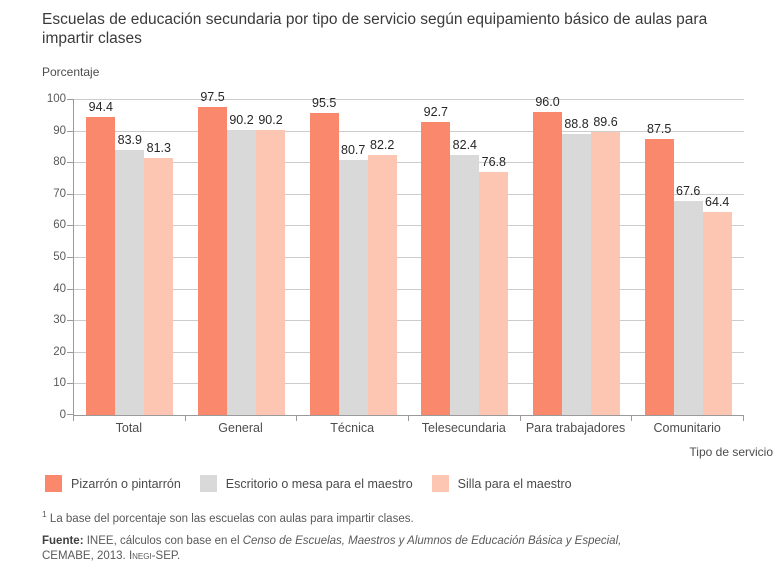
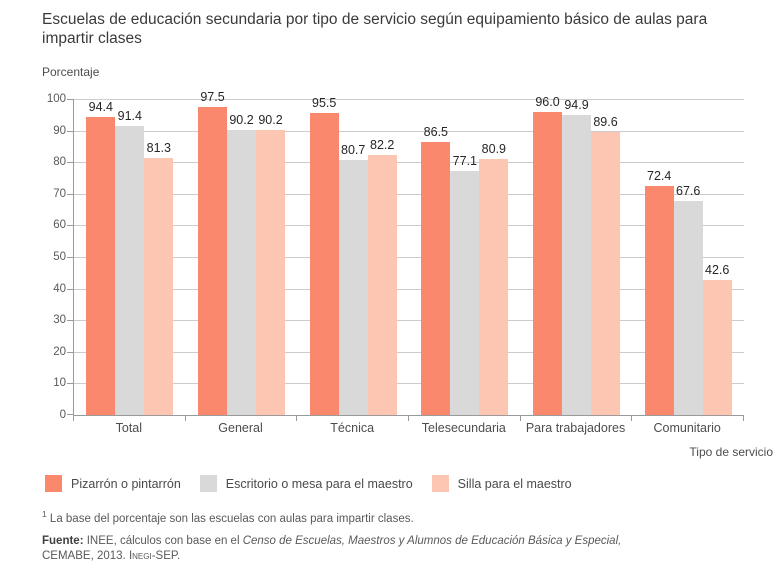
Escritorio o mesa para el maestro/Total: 83.9 -> 91.4
Pizarrón o pintarrón/Telesecundaria: 92.7 -> 86.5
Escritorio o mesa para el maestro/Telesecundaria: 82.4 -> 77.1
Silla para el maestro/Telesecundaria: 76.8 -> 80.9
Escritorio o mesa para el maestro/Para trabajadores: 88.8 -> 94.9
Pizarrón o pintarrón/Comunitario: 87.5 -> 72.4
Silla para el maestro/Comunitario: 64.4 -> 42.6
